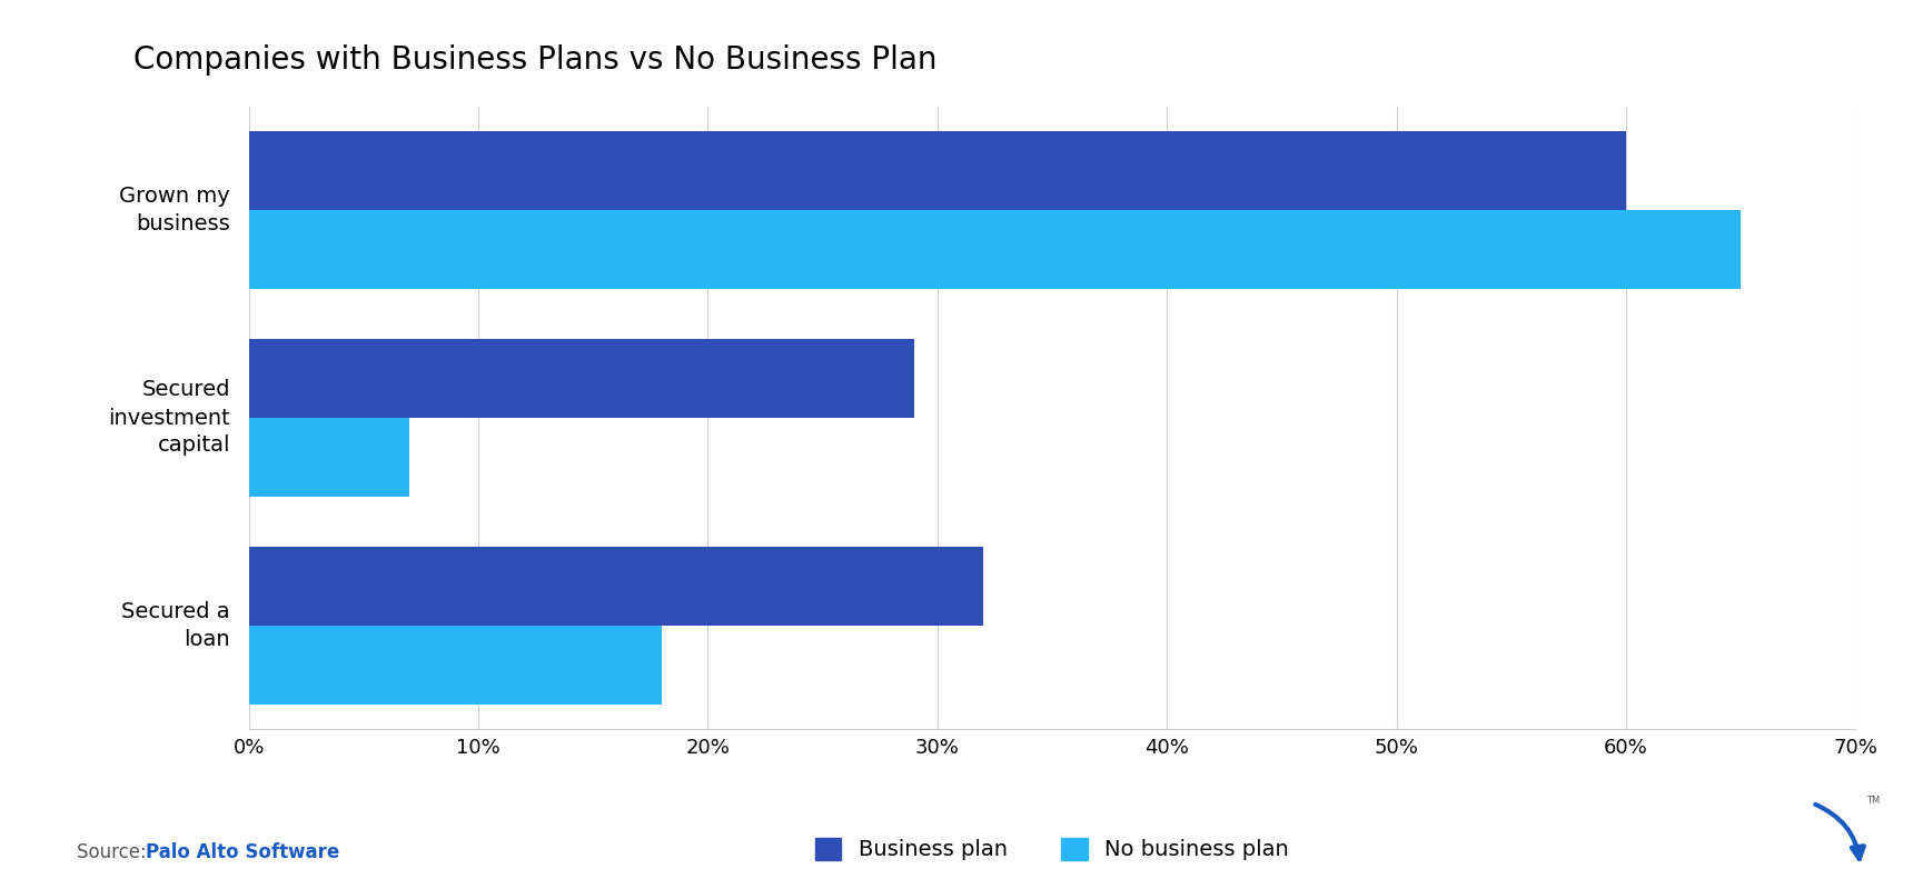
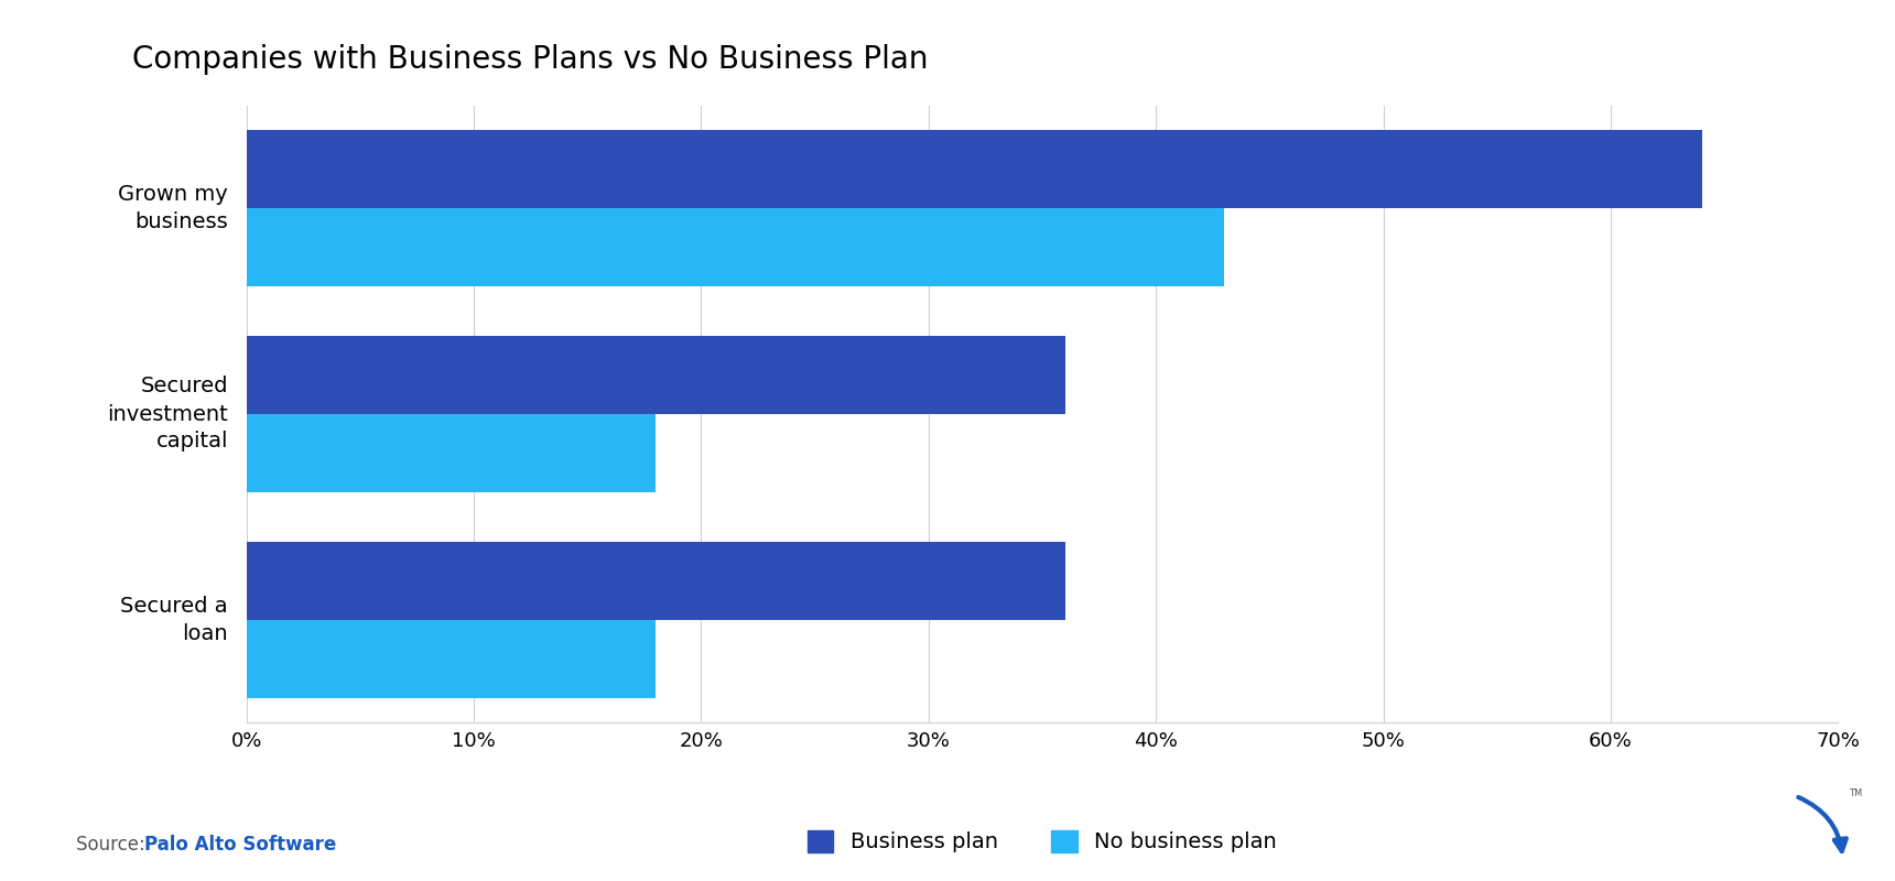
Business plan/Grown my business: 60% -> 64%
No business plan/Grown my business: 65% -> 43%
Business plan/Secured investment capital: 29% -> 36%
No business plan/Secured investment capital: 7% -> 18%
Business plan/Secured a loan: 32% -> 36%
